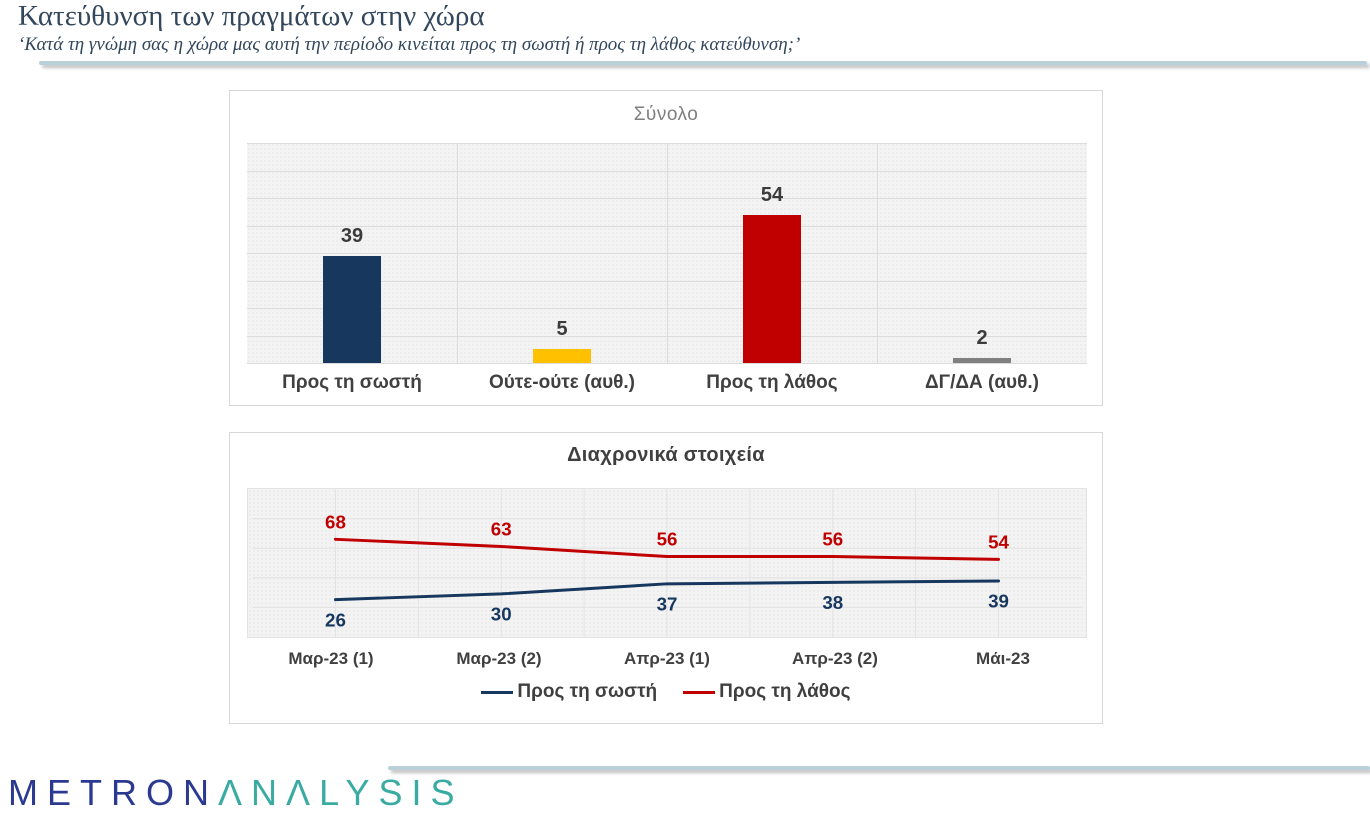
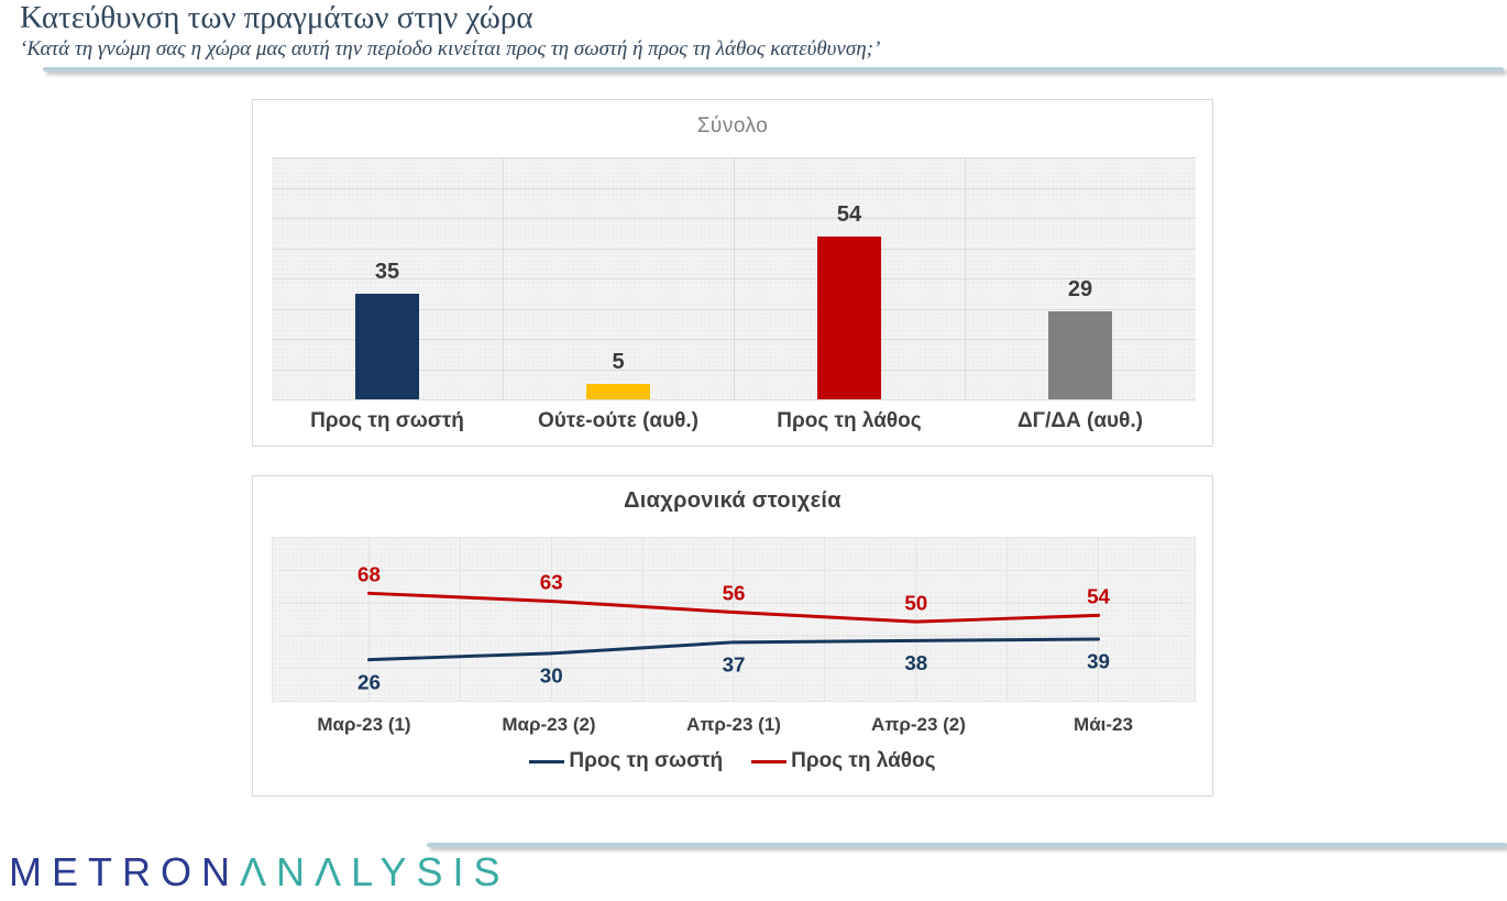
Σύνολο/Προς τη σωστή: 39 -> 35
Σύνολο/ΔΓ/ΔΑ (αυθ.): 2 -> 29
Διαχρονικά στοιχεία/Προς τη λάθος/Απρ-23 (2): 56 -> 50
